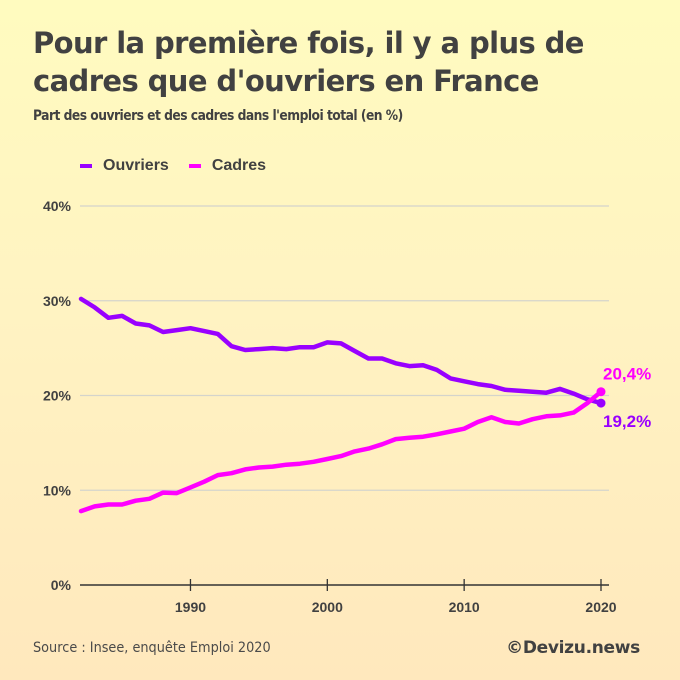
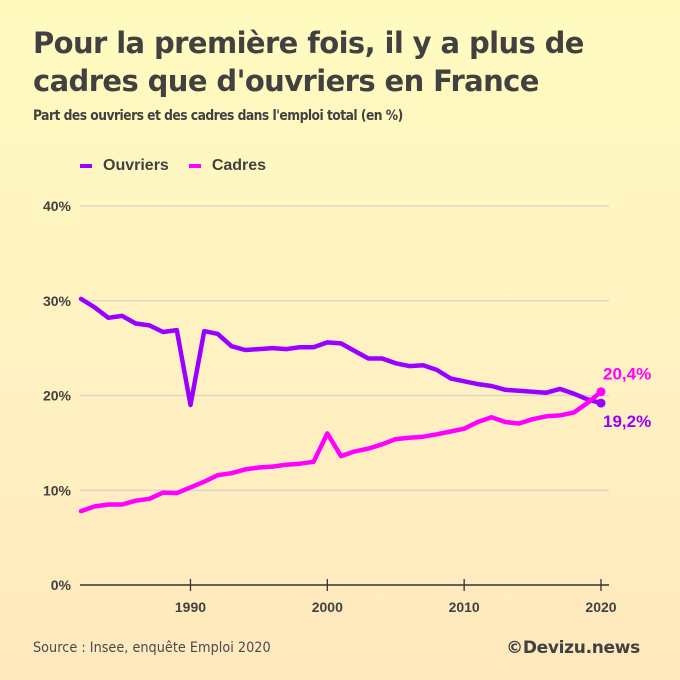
Ouvriers/1990: 27% -> 19%
Cadres/2000: 13% -> 16%
